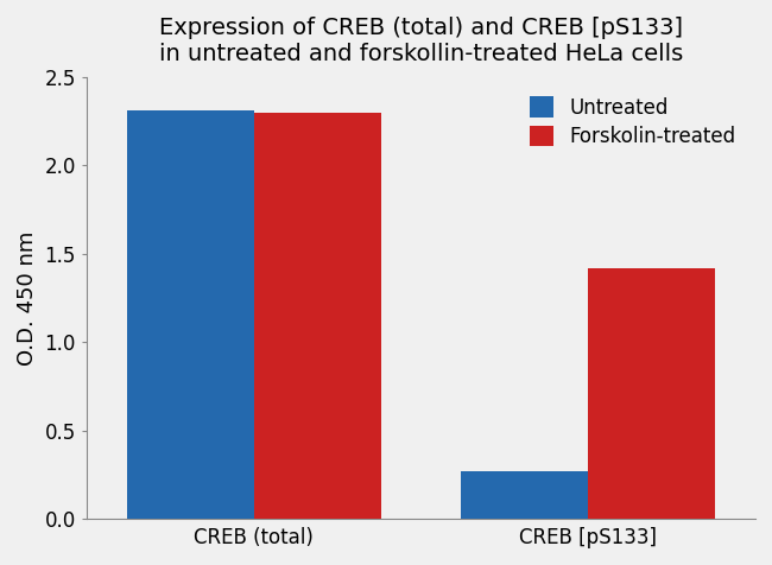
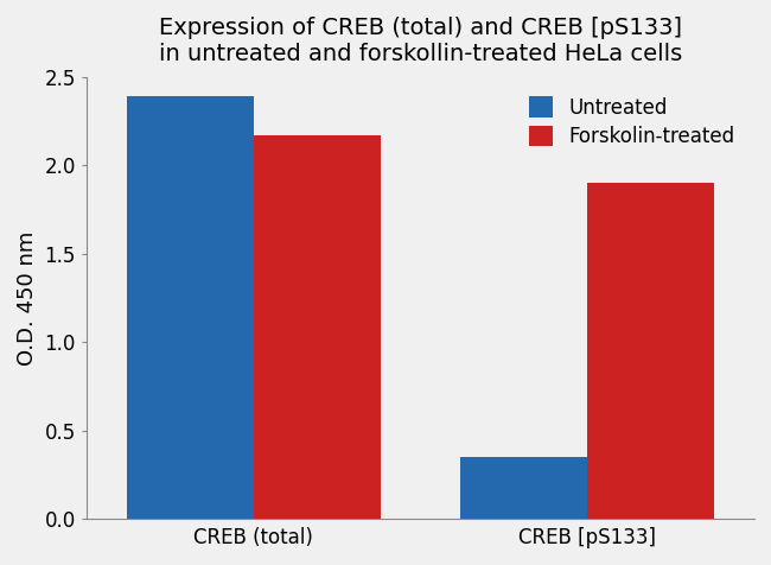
Untreated/CREB (total): 2.31 -> 2.39
Forskolin-treated/CREB (total): 2.30 -> 2.17
Untreated/CREB [pS133]: 0.27 -> 0.35
Forskolin-treated/CREB [pS133]: 1.42 -> 1.90
